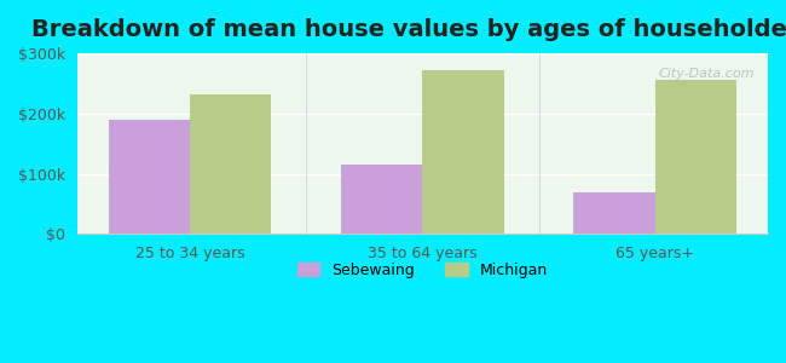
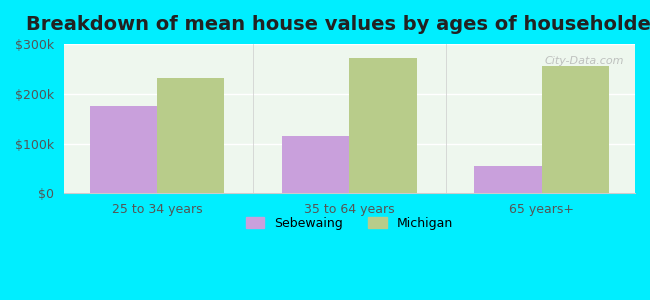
Sebewaing/25 to 34 years: $190k -> $175k
Sebewaing/65 years+: $68k -> $55k
